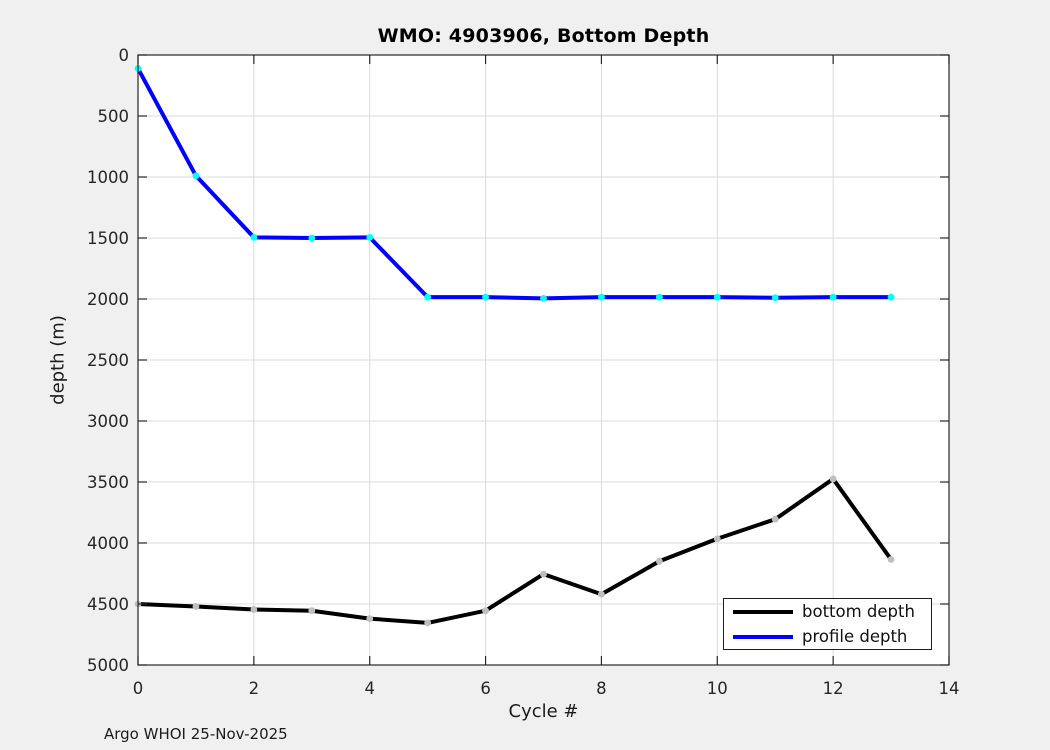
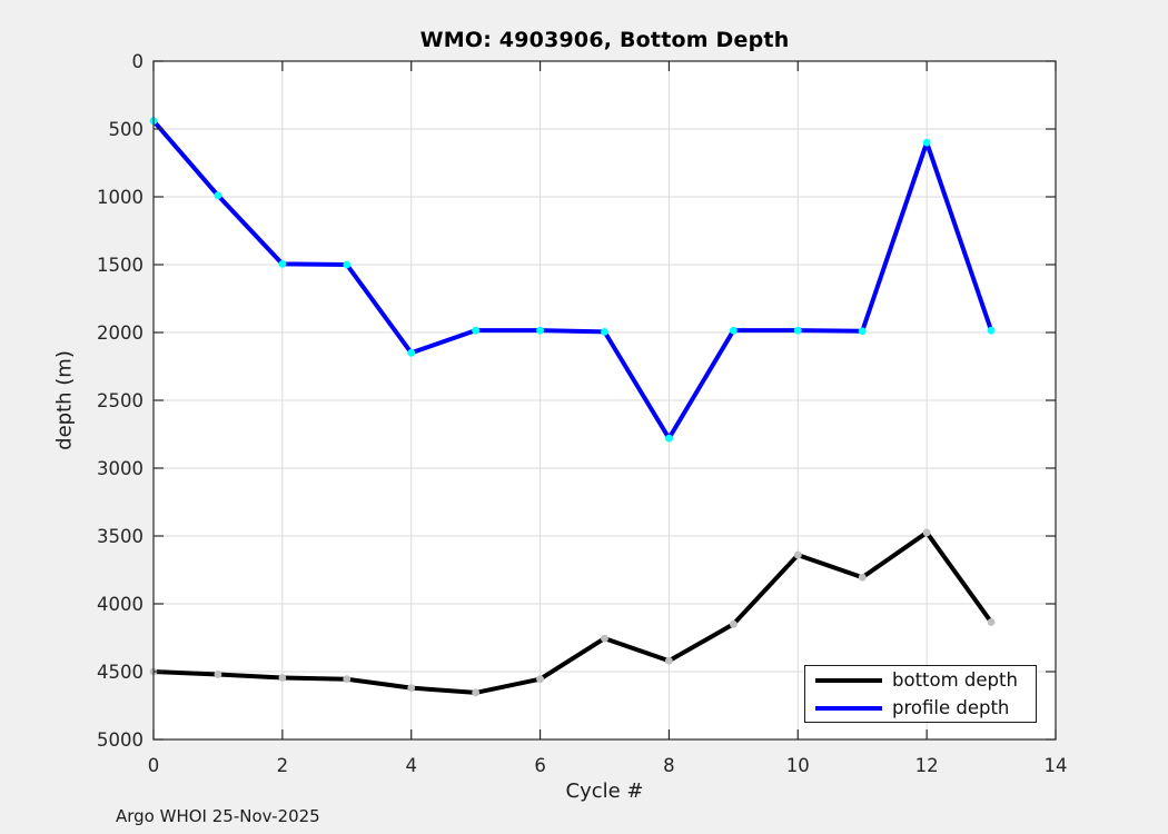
profile depth/0: 110 -> 440
profile depth/4: 1500 -> 2150
profile depth/8: 1980 -> 2780
bottom depth/10: 3960 -> 3640
profile depth/12: 1980 -> 600
